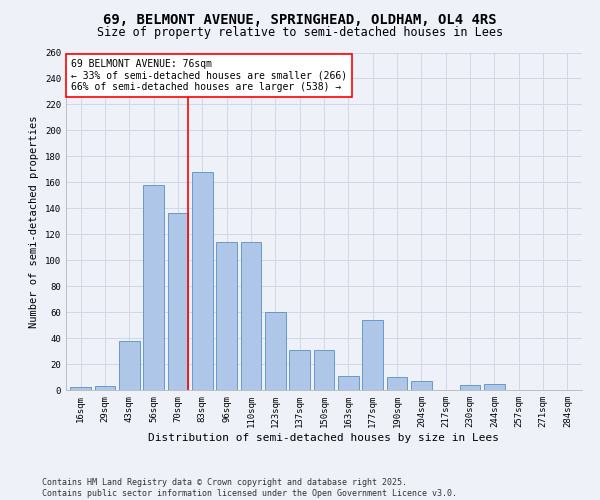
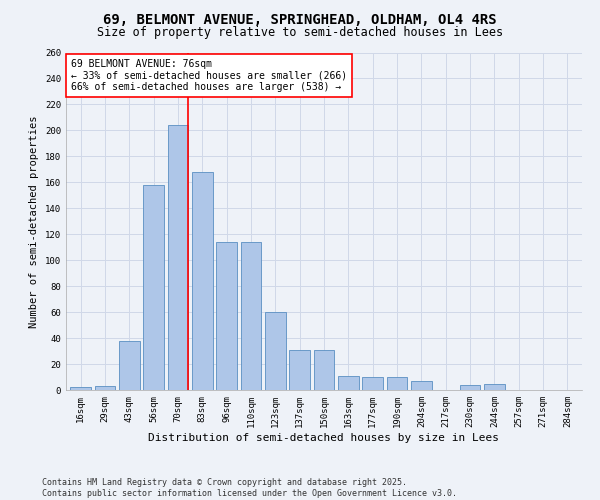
70sqm: 136 -> 204
177sqm: 54 -> 10
